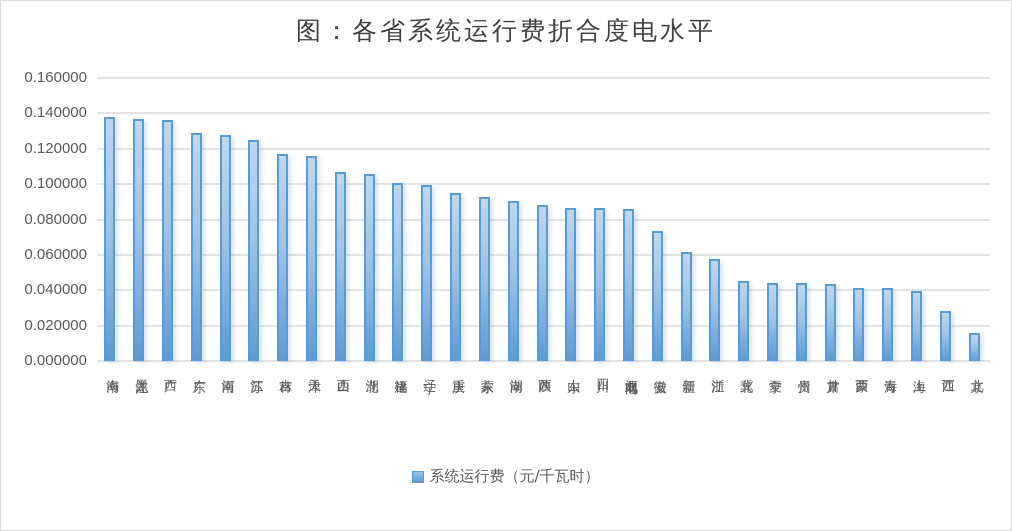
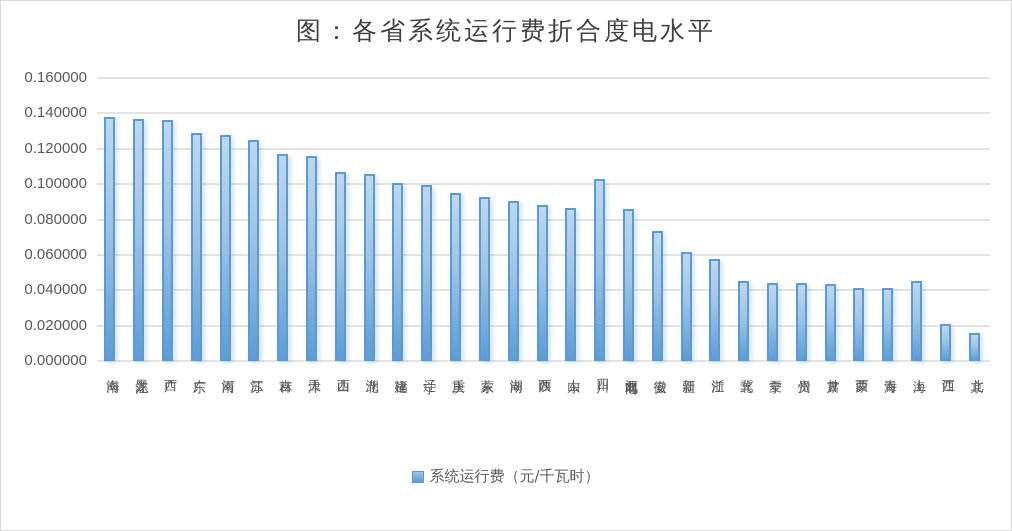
四川: 0.086 -> 0.103
上海: 0.040 -> 0.045
江西: 0.029 -> 0.021
